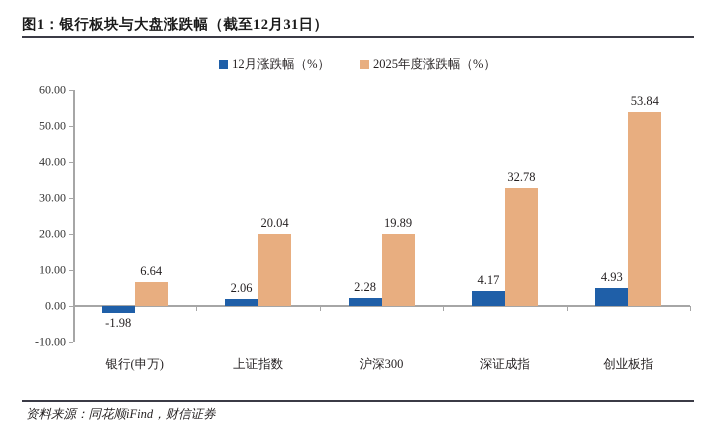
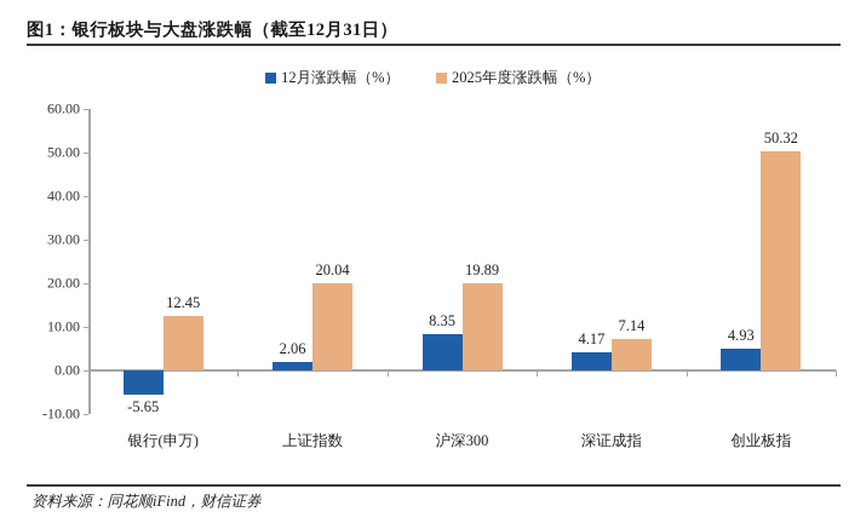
12月涨跌幅（%）/银行(申万): -1.98 -> -5.65
2025年度涨跌幅（%）/银行(申万): 6.64 -> 12.45
12月涨跌幅（%）/沪深300: 2.28 -> 8.35
2025年度涨跌幅（%）/深证成指: 32.78 -> 7.14
2025年度涨跌幅（%）/创业板指: 53.84 -> 50.32
